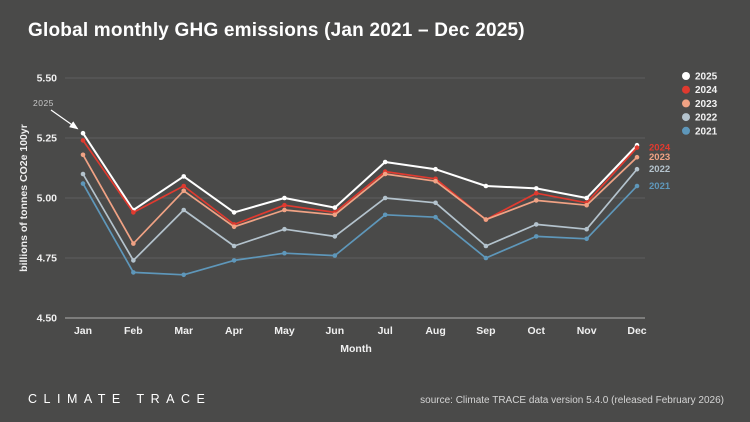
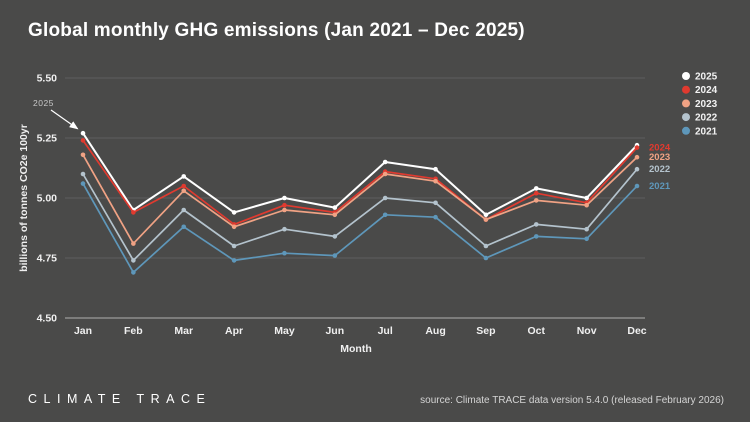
2021/Mar: 4.68 -> 4.88
2025/Sep: 5.05 -> 4.93
